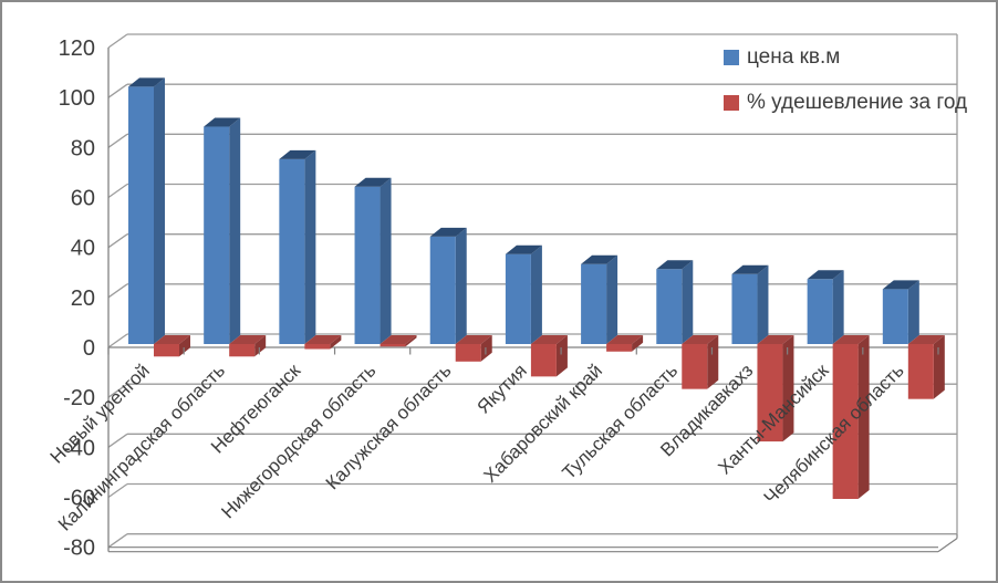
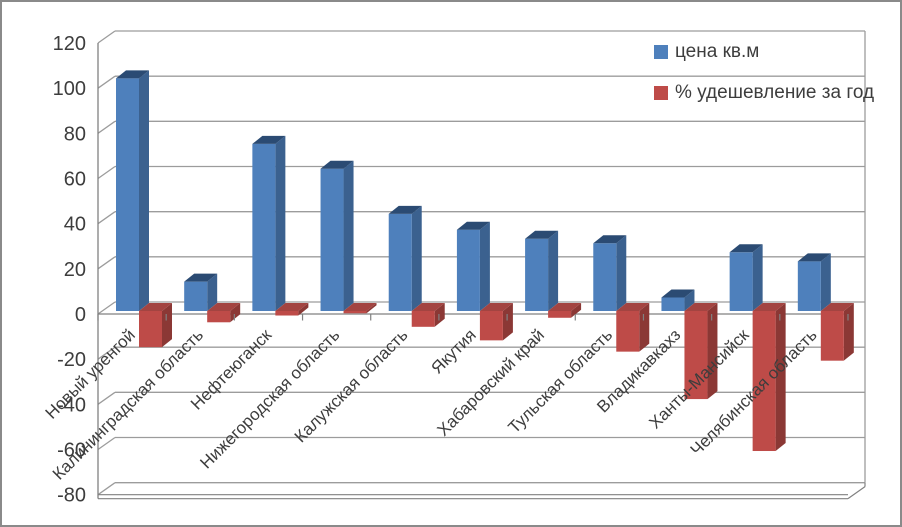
% удешевление за год/Новый уренгой: -5 -> -16
цена кв.м/Калининградская область: 87 -> 13
цена кв.м/Владикавкахз: 28 -> 6
